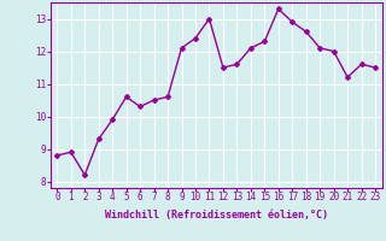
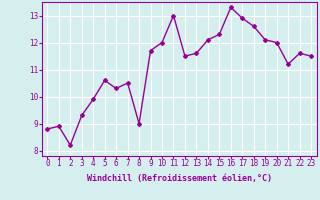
8: 10.6 -> 9.0
9: 12.1 -> 11.7
10: 12.4 -> 12.0
